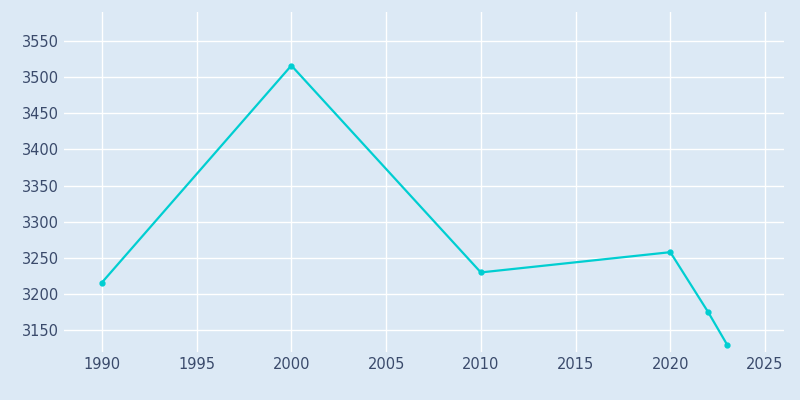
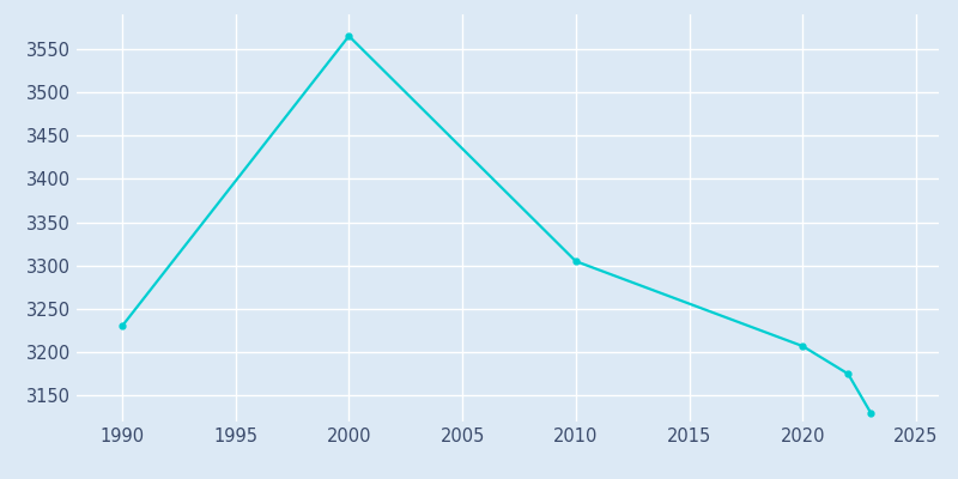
1990: 3216 -> 3230
2000: 3516 -> 3565
2010: 3230 -> 3305
2020: 3258 -> 3207
